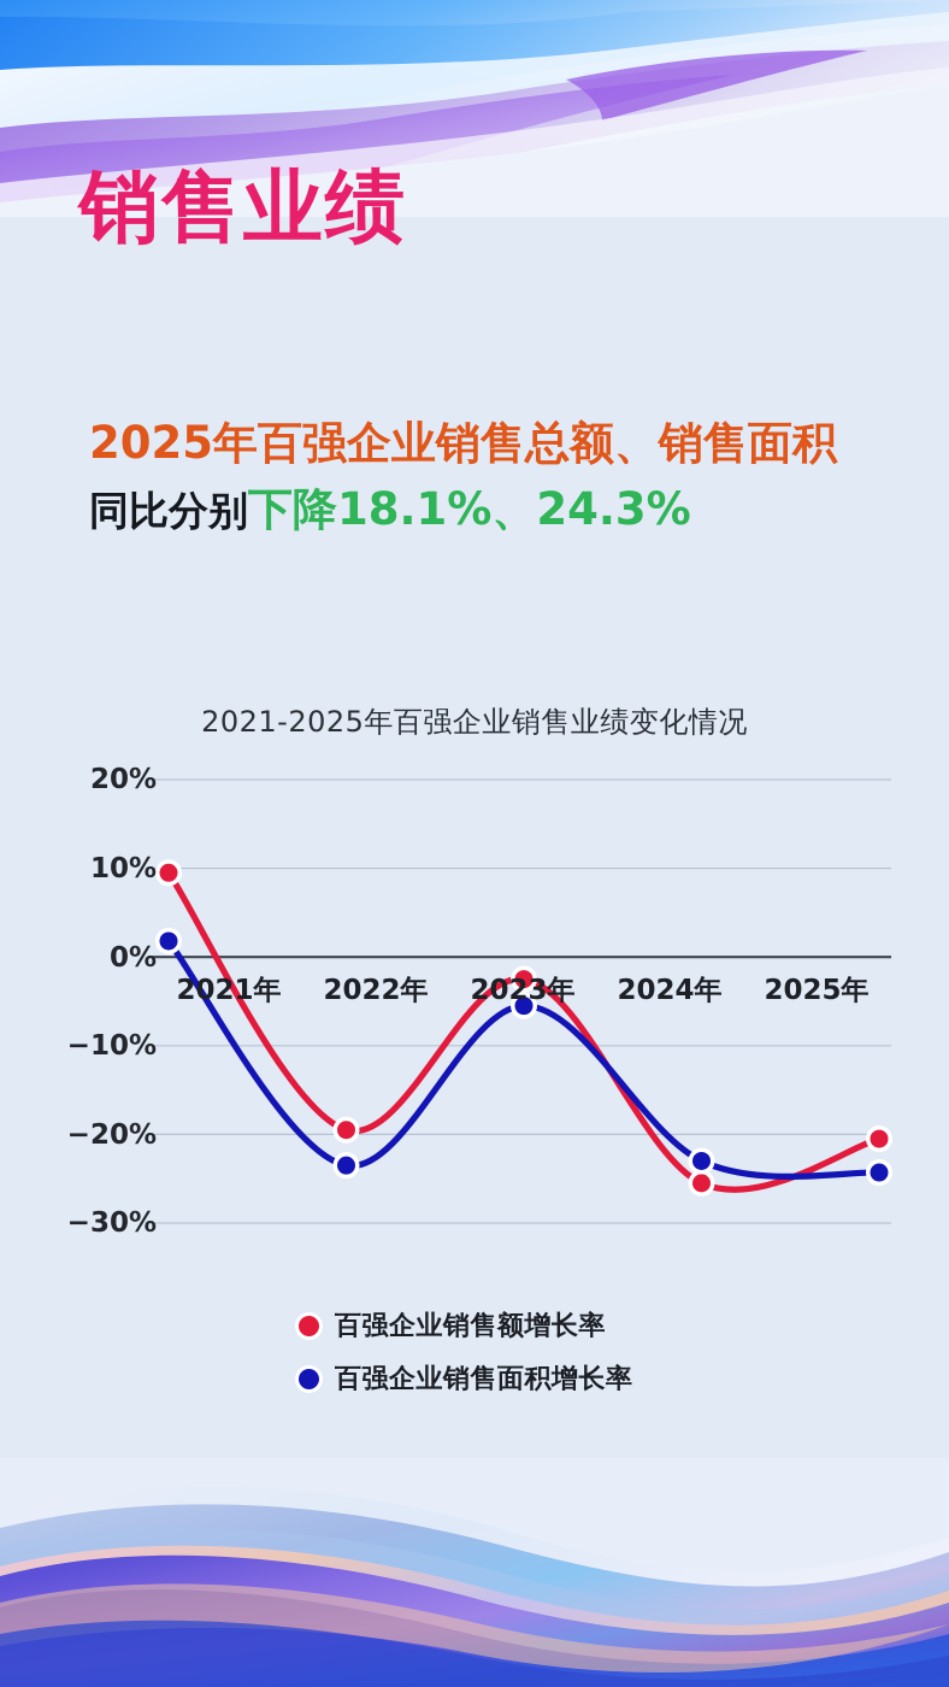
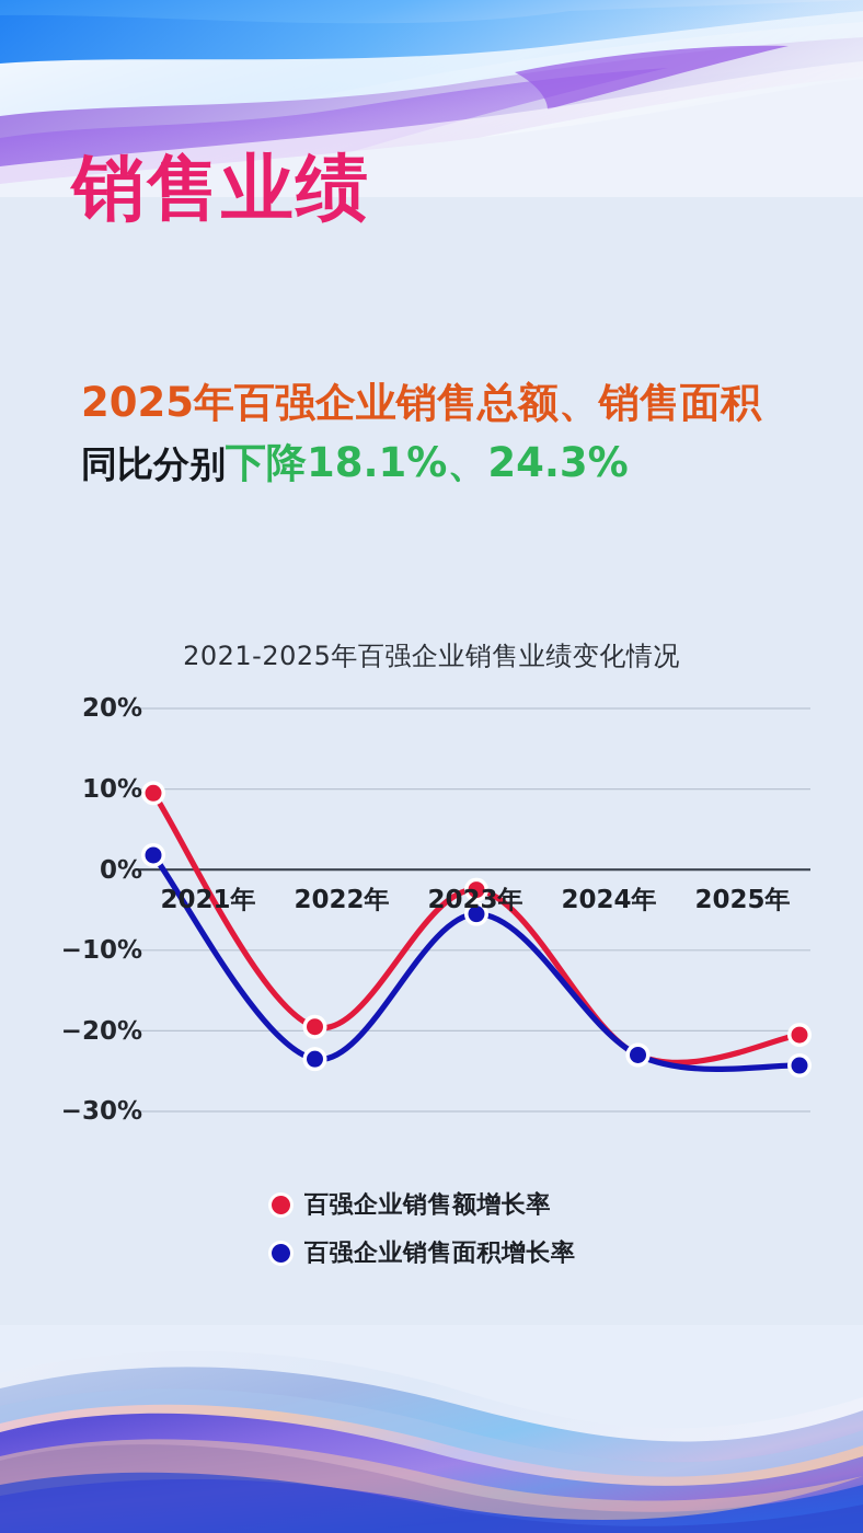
百强企业销售额增长率/2024年: -26% -> -23%
